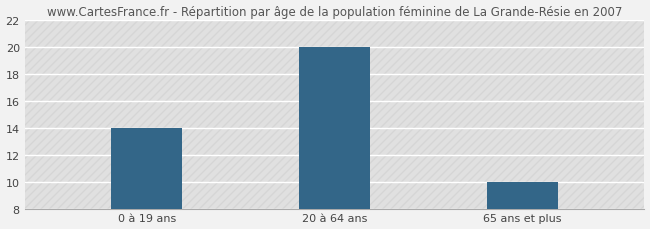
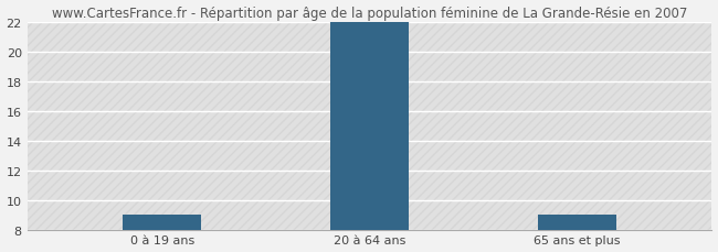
0 à 19 ans: 14 -> 9
20 à 64 ans: 20 -> 22
65 ans et plus: 10 -> 9
